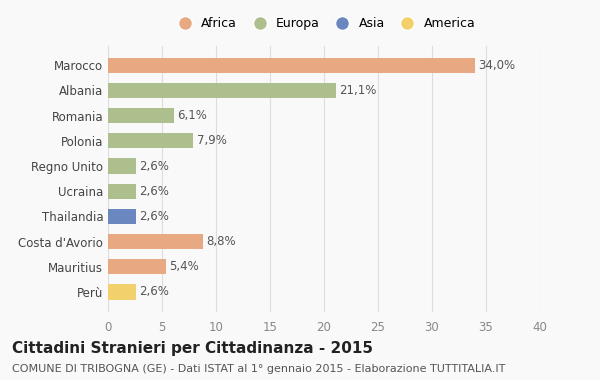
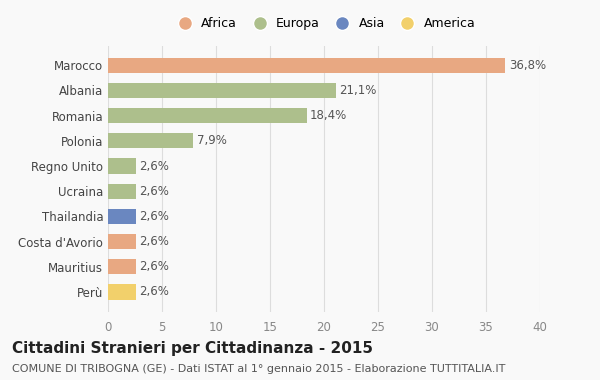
Marocco: 34,0% -> 36,8%
Romania: 6,1% -> 18,4%
Costa d'Avorio: 8,8% -> 2,6%
Mauritius: 5,4% -> 2,6%
